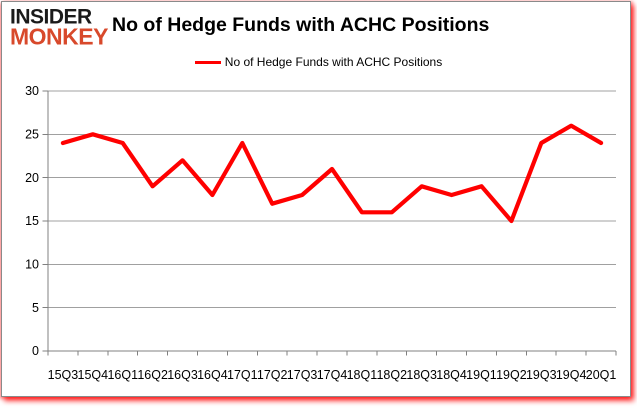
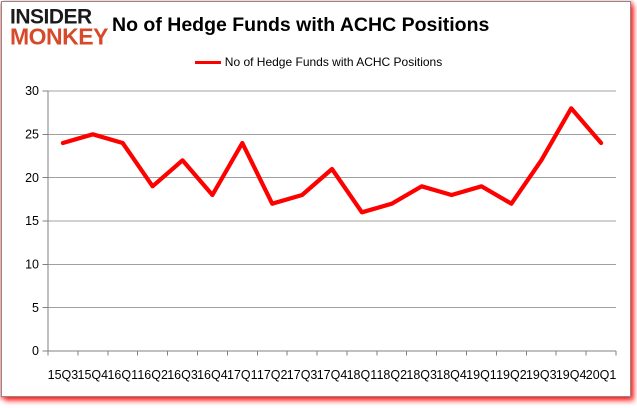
18Q2: 16 -> 17
19Q2: 15 -> 17
19Q3: 24 -> 22
19Q4: 26 -> 28
